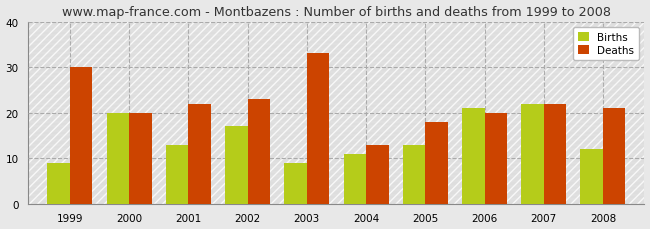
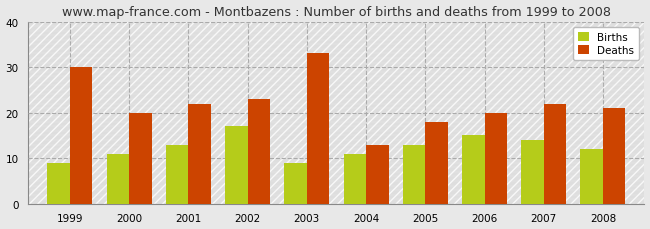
Births/2000: 20 -> 11
Births/2006: 21 -> 15
Births/2007: 22 -> 14
